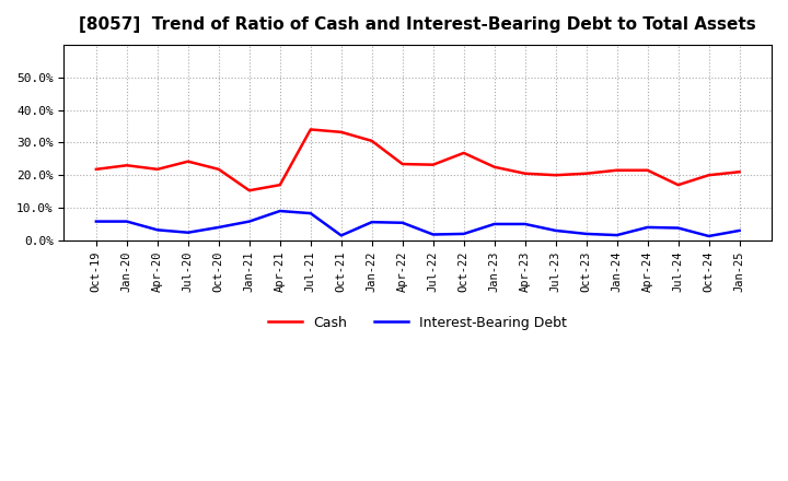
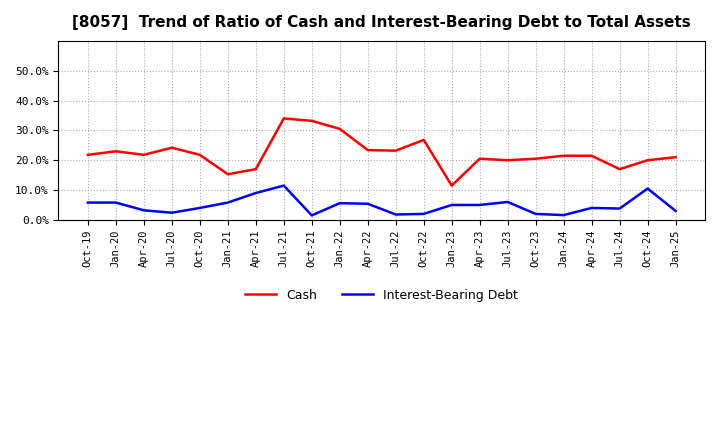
Interest-Bearing Debt/Jul-21: 8.3% -> 11.5%
Cash/Jan-23: 22.5% -> 11.5%
Interest-Bearing Debt/Jul-23: 3.0% -> 6.0%
Interest-Bearing Debt/Oct-24: 1.3% -> 10.5%
